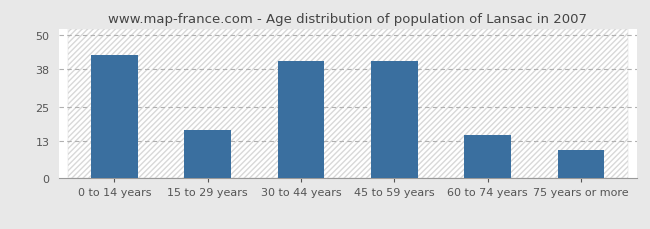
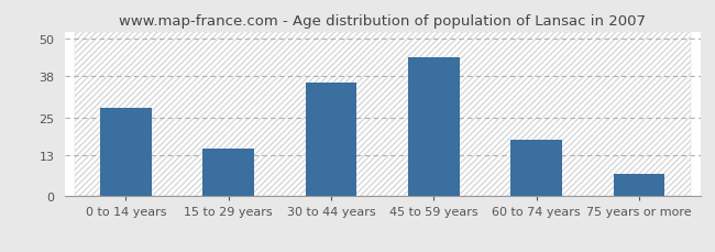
0 to 14 years: 43 -> 28
15 to 29 years: 17 -> 15
30 to 44 years: 41 -> 36
45 to 59 years: 41 -> 44
60 to 74 years: 15 -> 18
75 years or more: 10 -> 7
